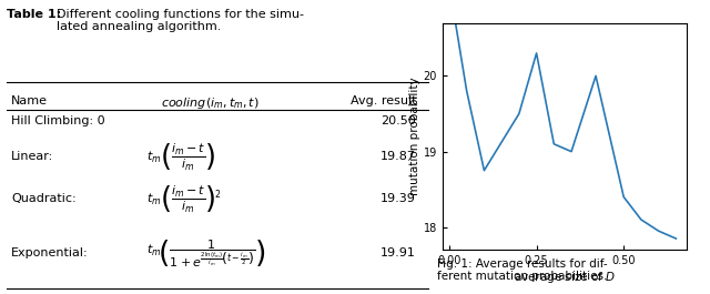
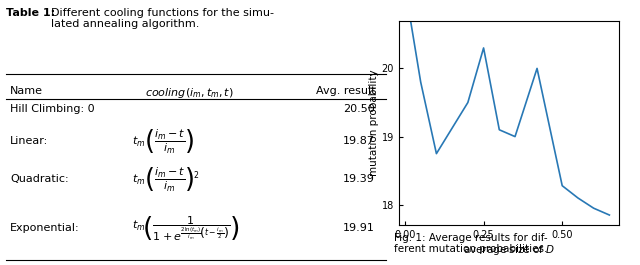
0.50: 18.40 -> 18.28
